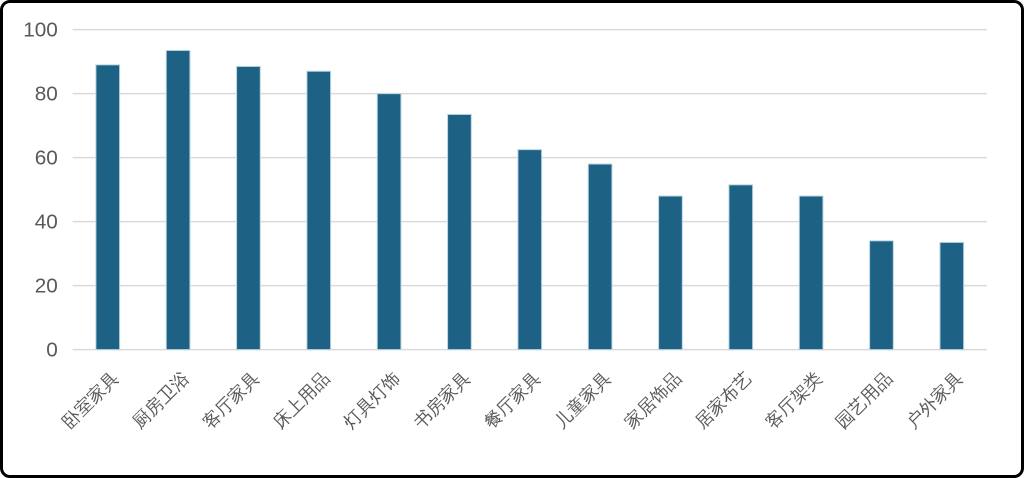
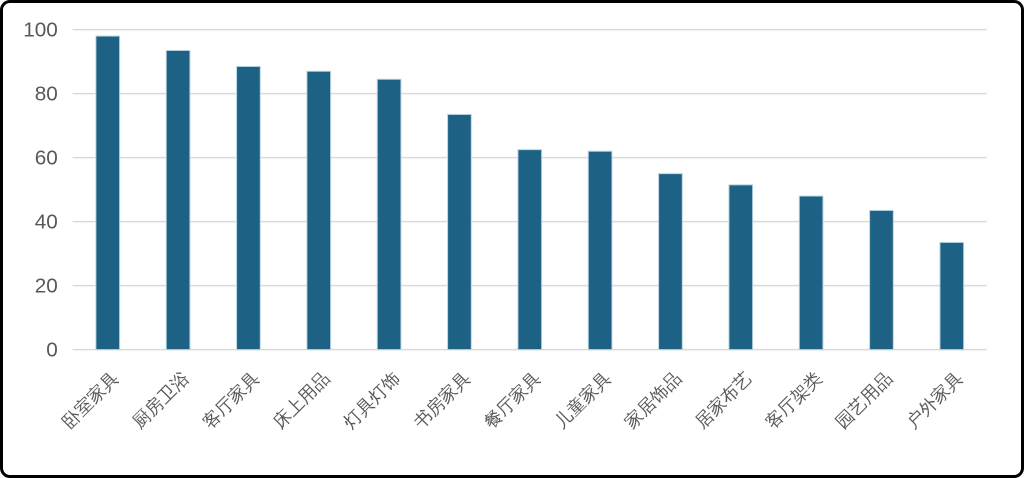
卧室家具: 89 -> 98
灯具灯饰: 80 -> 84
儿童家具: 58 -> 62
家居饰品: 48 -> 55
园艺用品: 34 -> 44
